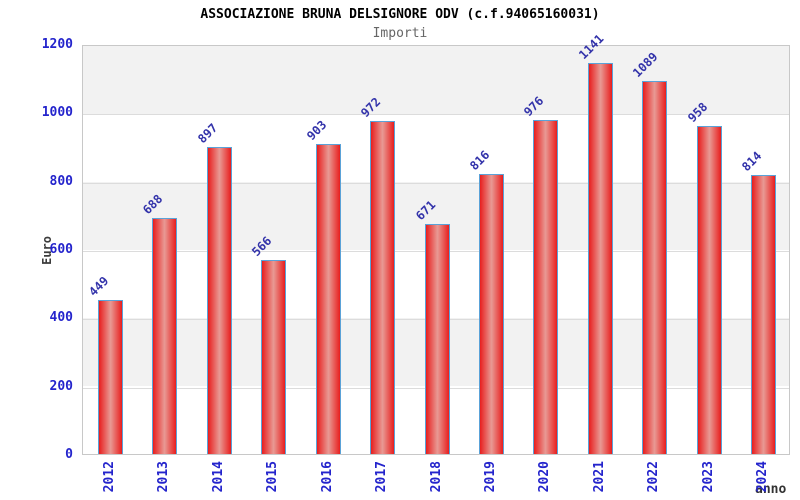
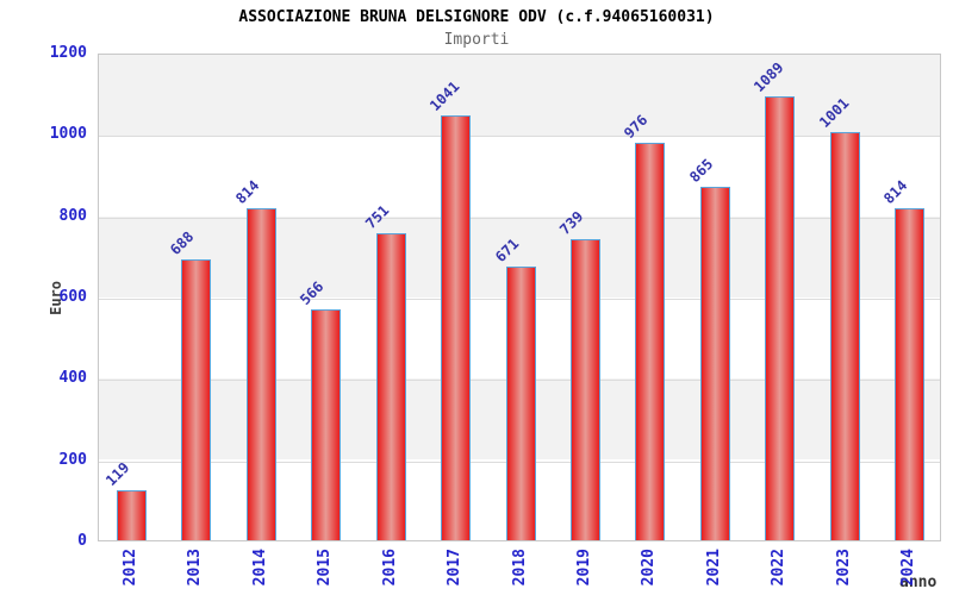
2012: 449 -> 119
2014: 897 -> 814
2016: 903 -> 751
2017: 972 -> 1041
2019: 816 -> 739
2021: 1141 -> 865
2023: 958 -> 1001
